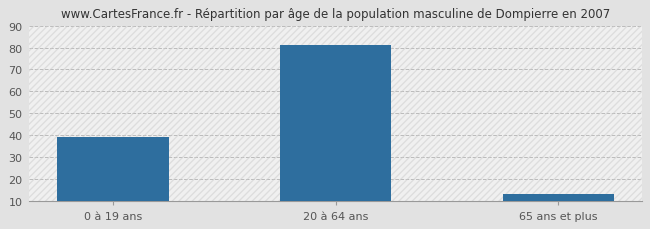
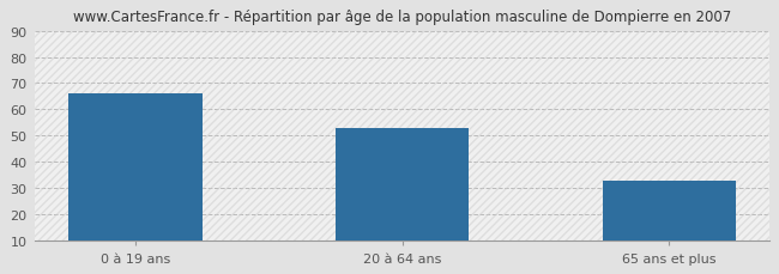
0 à 19 ans: 39 -> 66
20 à 64 ans: 81 -> 53
65 ans et plus: 13 -> 33
